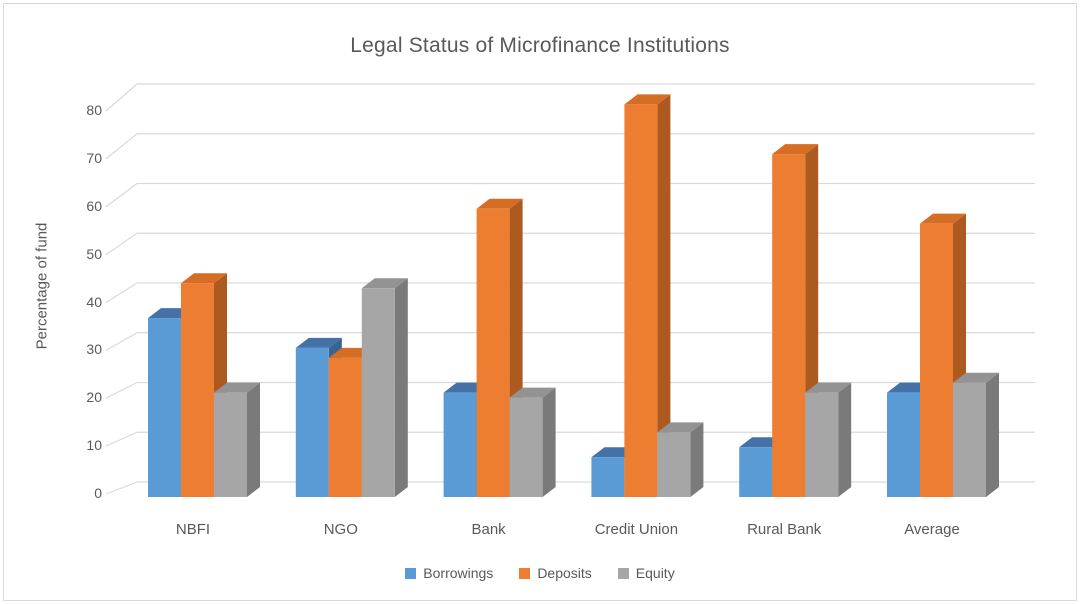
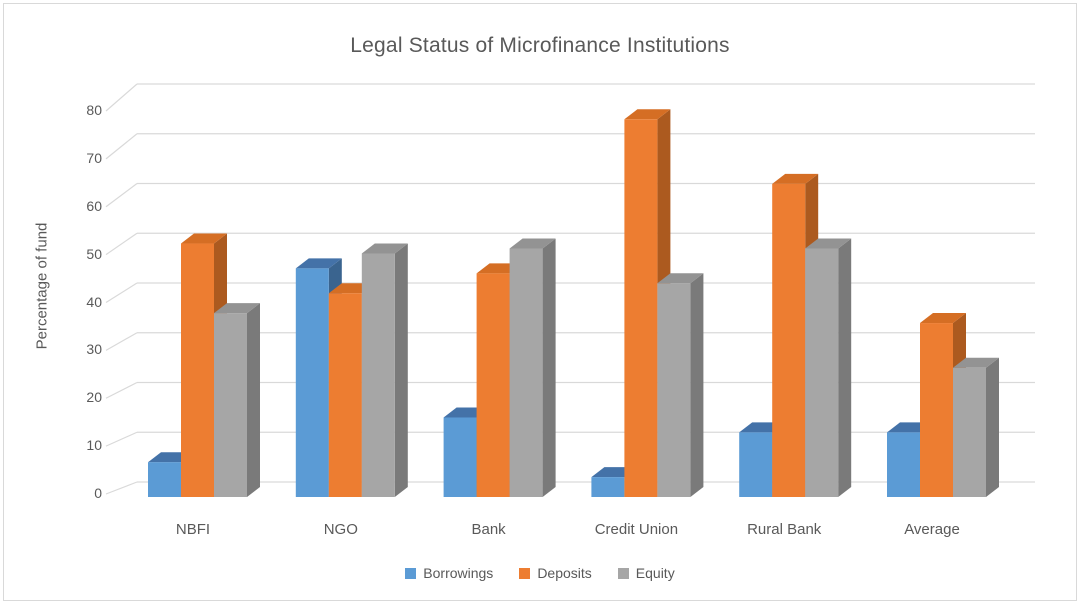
Borrowings/NBFI: 36 -> 7
Deposits/NBFI: 43 -> 51
Equity/NBFI: 21 -> 37
Borrowings/NGO: 30 -> 46
Deposits/NGO: 28 -> 41
Equity/NGO: 42 -> 49
Borrowings/Bank: 21 -> 16
Deposits/Bank: 58 -> 45
Equity/Bank: 20 -> 50
Borrowings/Credit Union: 8 -> 4
Deposits/Credit Union: 79 -> 76
Equity/Credit Union: 13 -> 43
Borrowings/Rural Bank: 10 -> 13
Deposits/Rural Bank: 69 -> 63
Equity/Rural Bank: 21 -> 50
Borrowings/Average: 21 -> 13
Deposits/Average: 55 -> 35
Equity/Average: 23 -> 26
